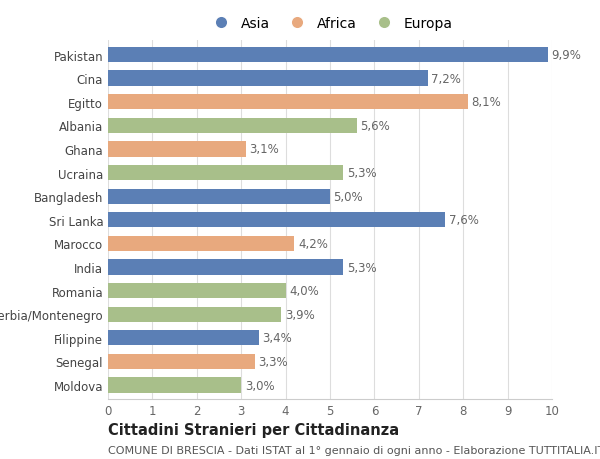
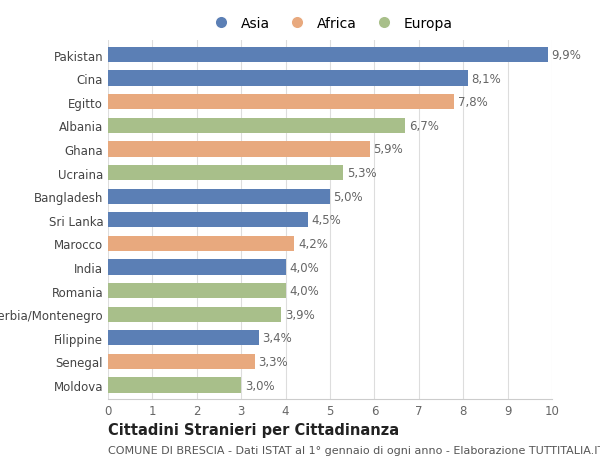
Cina: 7,2% -> 8,1%
Egitto: 8,1% -> 7,8%
Albania: 5,6% -> 6,7%
Ghana: 3,1% -> 5,9%
Sri Lanka: 7,6% -> 4,5%
India: 5,3% -> 4,0%
